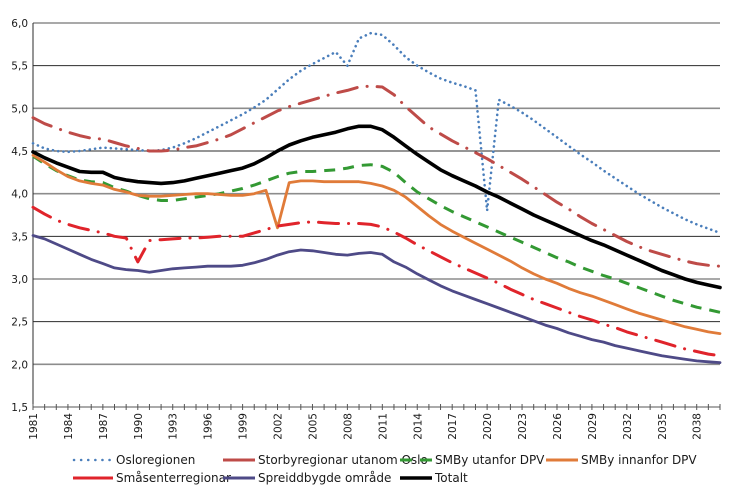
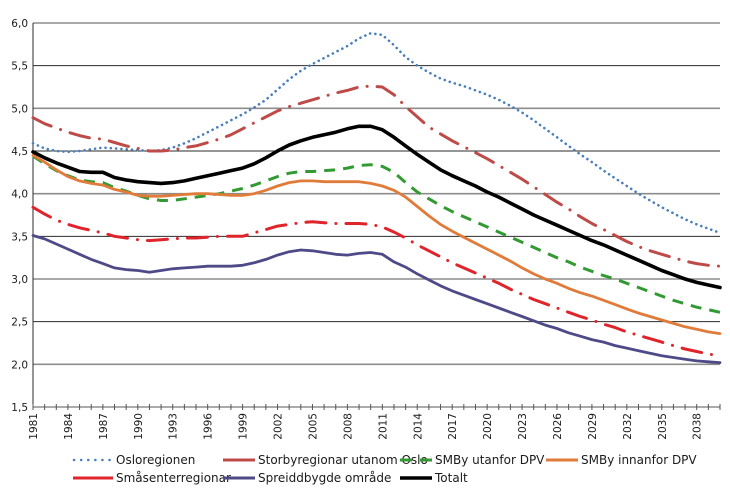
Småsenterregionar/1990: 3,2 -> 3,5
SMBy innanfor DPV/2002: 3,6 -> 4,1
Osloregionen/2008: 5,5 -> 5,7
Osloregionen/2020: 3,8 -> 5,2
